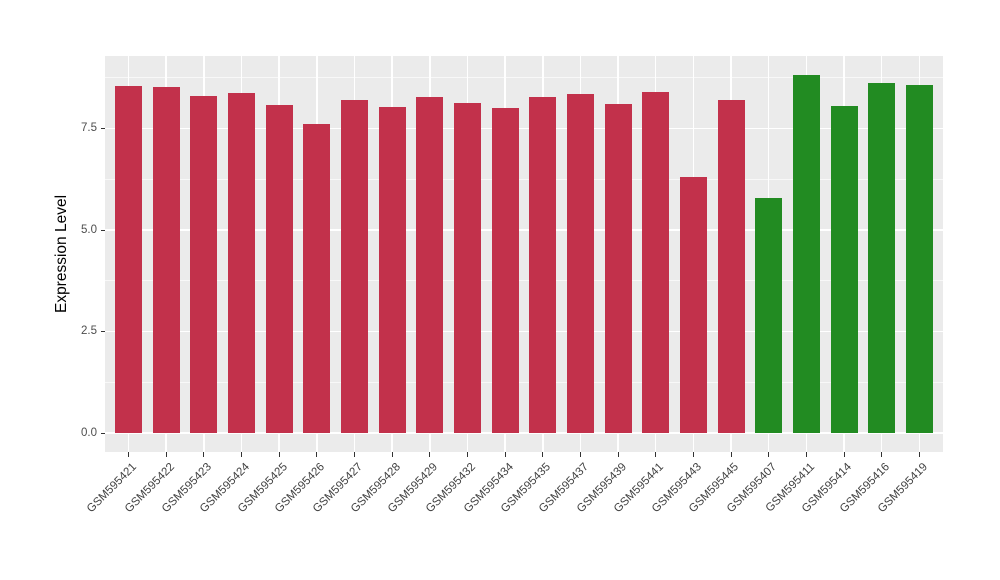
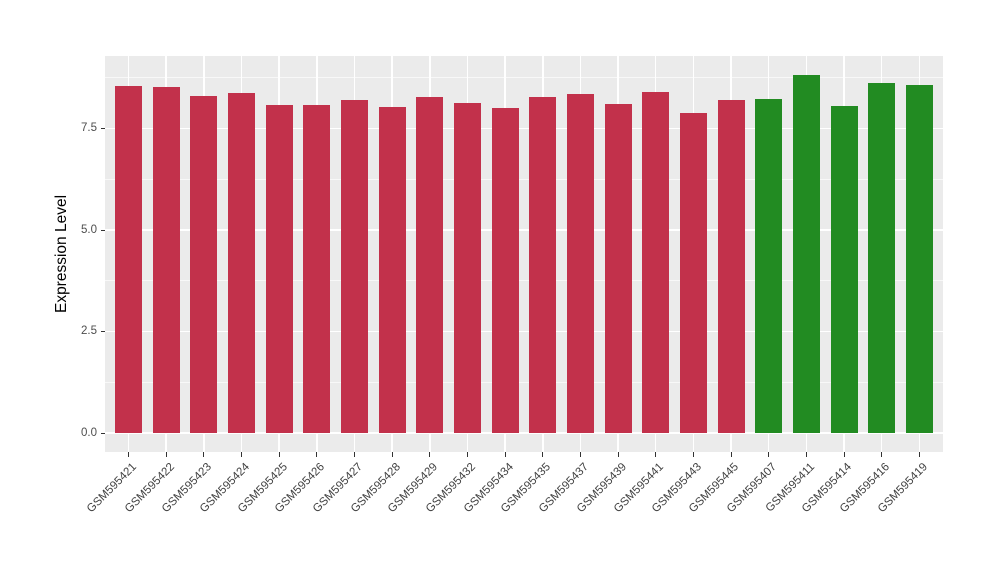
GSM595426: 7.6 -> 8.1
GSM595443: 6.3 -> 7.9
GSM595407: 5.8 -> 8.2
